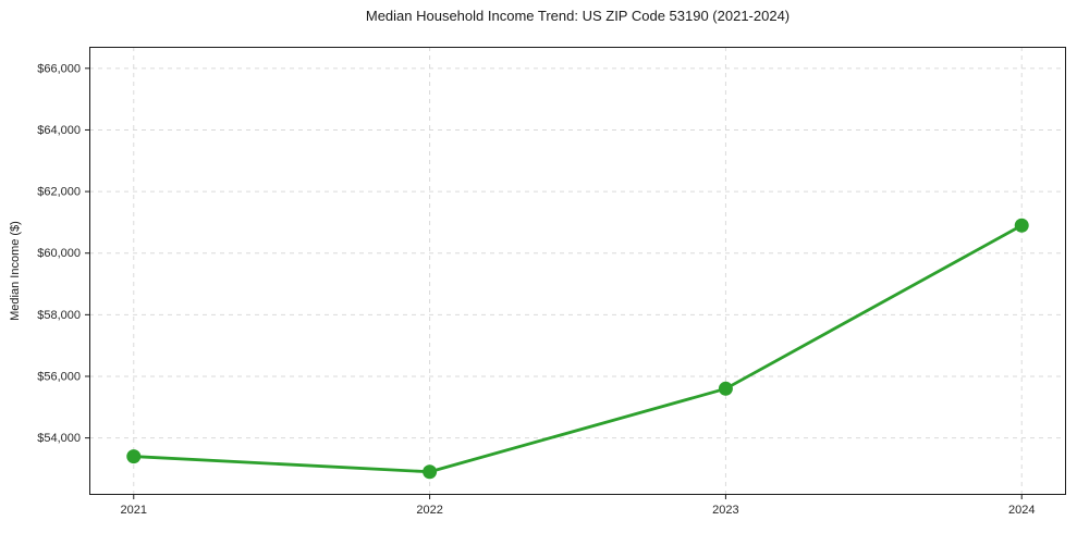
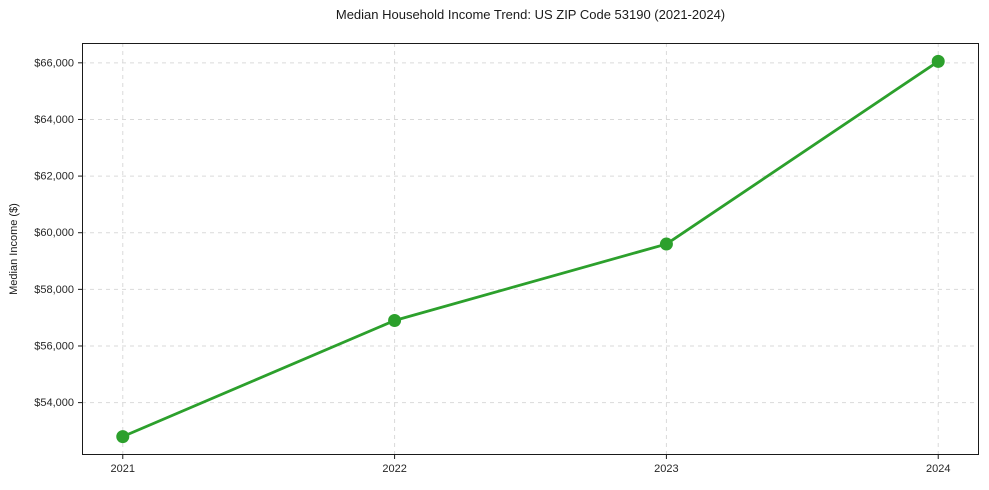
2021: $53400 -> $52800
2022: $52900 -> $56900
2023: $55600 -> $59600
2024: $60900 -> $66000
